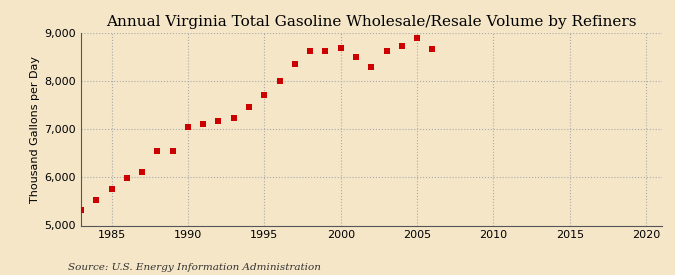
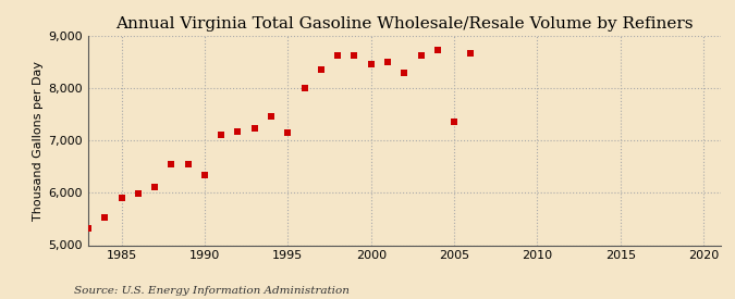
1985: 5,760 -> 5,900
1990: 7,050 -> 6,350
1995: 7,720 -> 7,150
2000: 8,680 -> 8,450
2005: 8,900 -> 7,350
